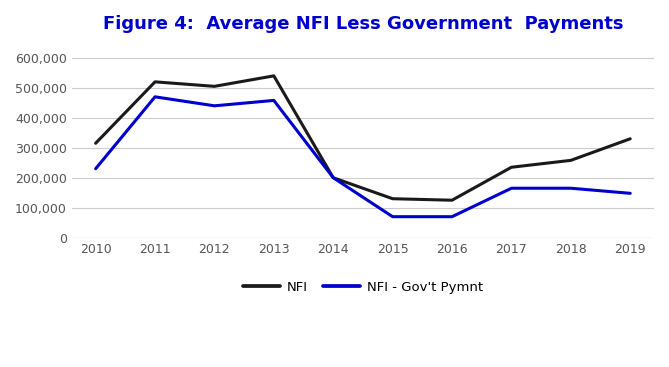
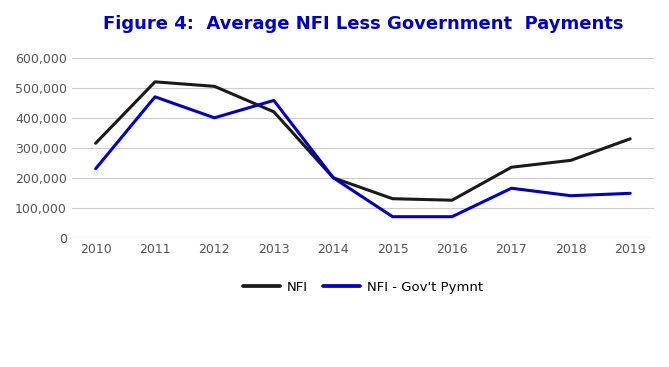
NFI - Gov't Pymnt/2012: 440,000 -> 400,000
NFI/2013: 540,000 -> 420,000
NFI - Gov't Pymnt/2018: 165,000 -> 140,000
